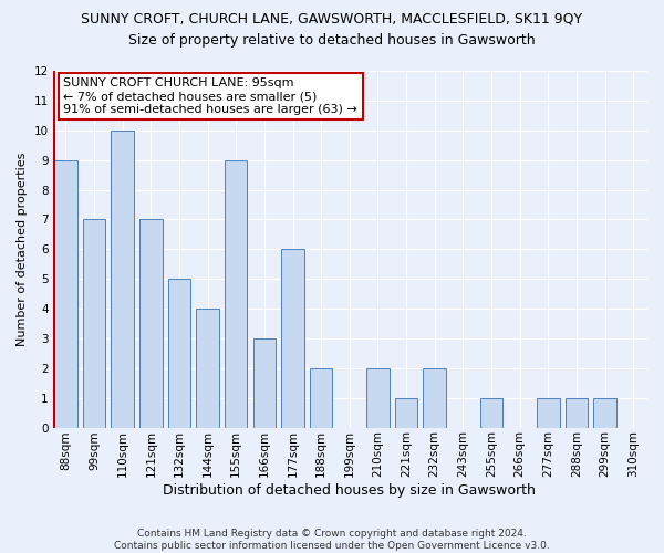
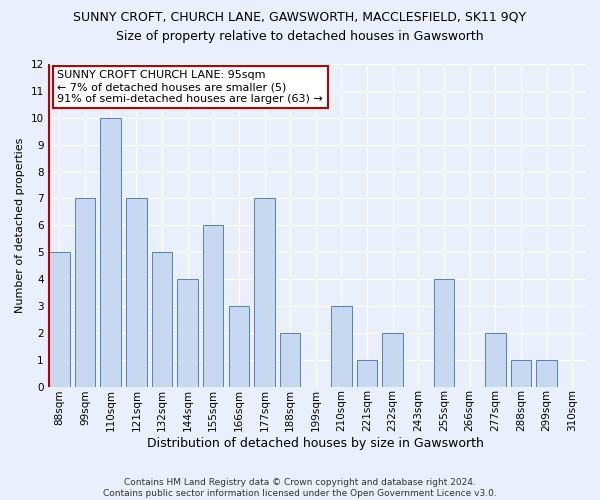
88sqm: 9 -> 5
155sqm: 9 -> 6
177sqm: 6 -> 7
210sqm: 2 -> 3
255sqm: 1 -> 4
277sqm: 1 -> 2
